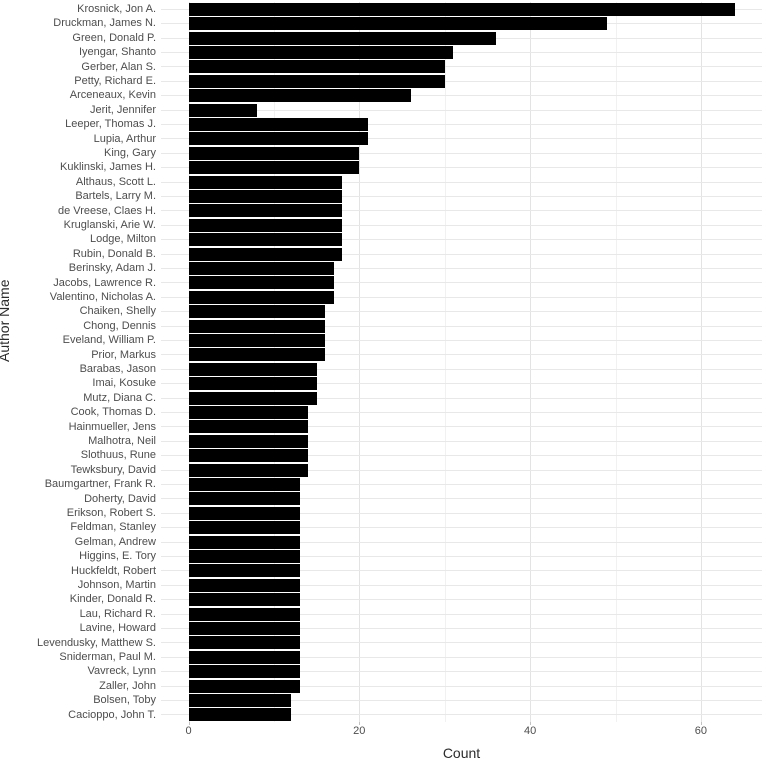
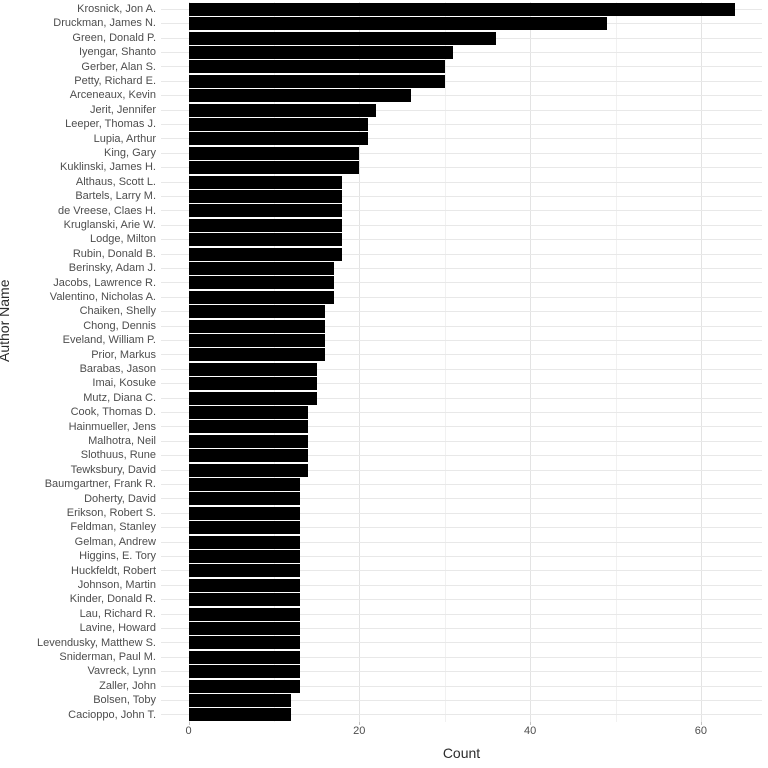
Jerit, Jennifer: 8 -> 22
